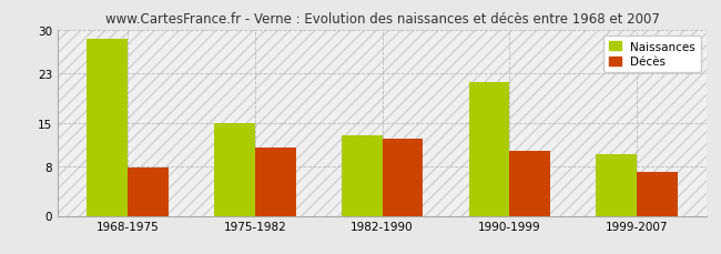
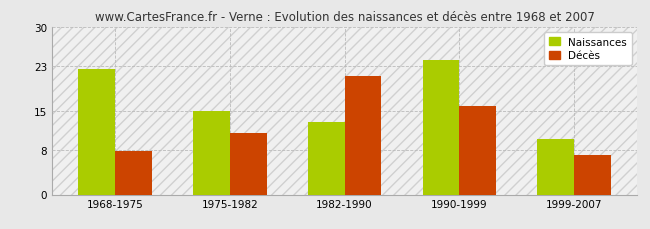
Naissances/1968-1975: 28.5 -> 22.4
Décès/1982-1990: 12.5 -> 21.2
Naissances/1990-1999: 21.5 -> 24.0
Décès/1990-1999: 10.5 -> 15.8
